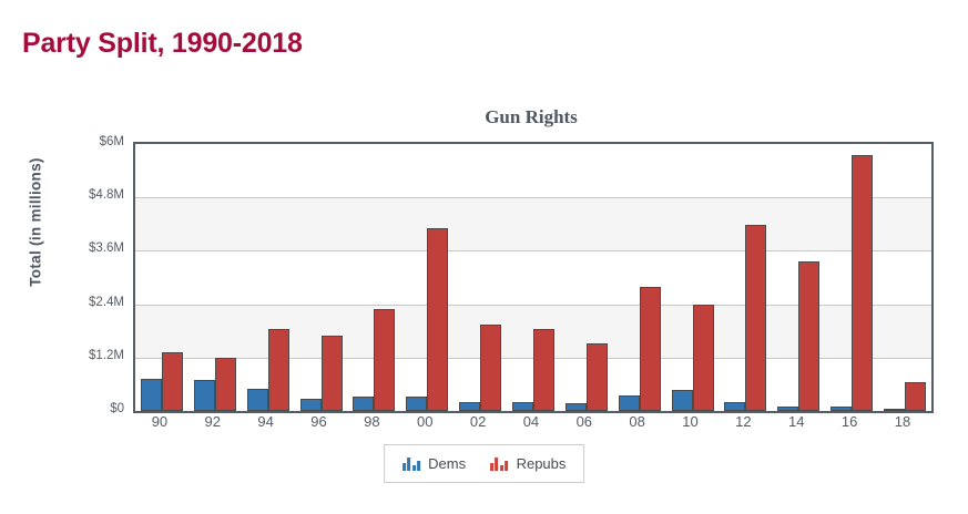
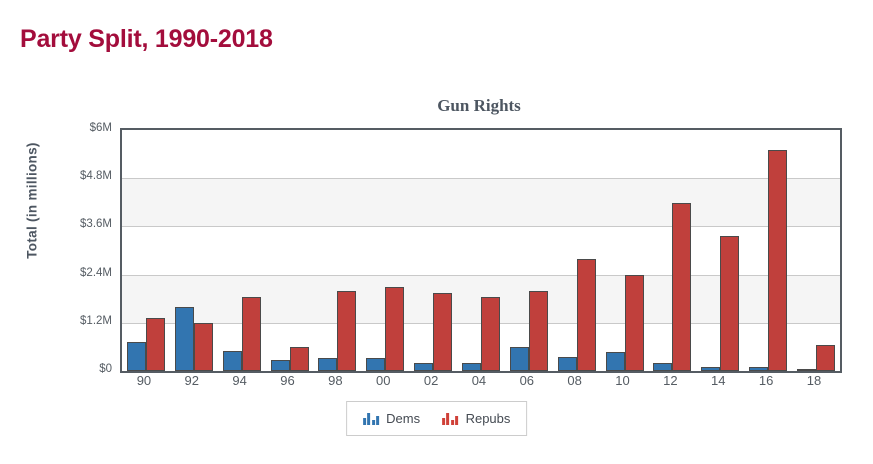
Dems/92: $0.7M -> $1.6M
Repubs/96: $1.7M -> $0.6M
Repubs/98: $2.3M -> $2.0M
Repubs/00: $4.1M -> $2.1M
Dems/06: $0.2M -> $0.6M
Repubs/06: $1.5M -> $2.0M
Repubs/16: $5.8M -> $5.5M
